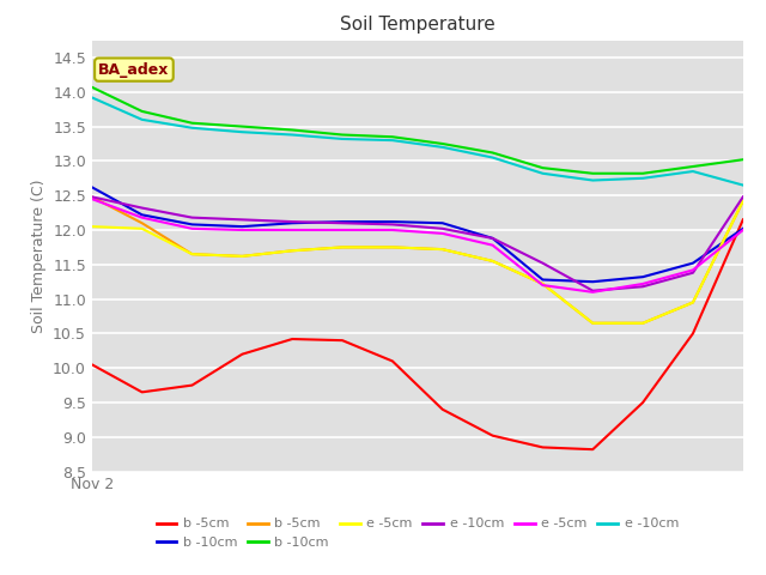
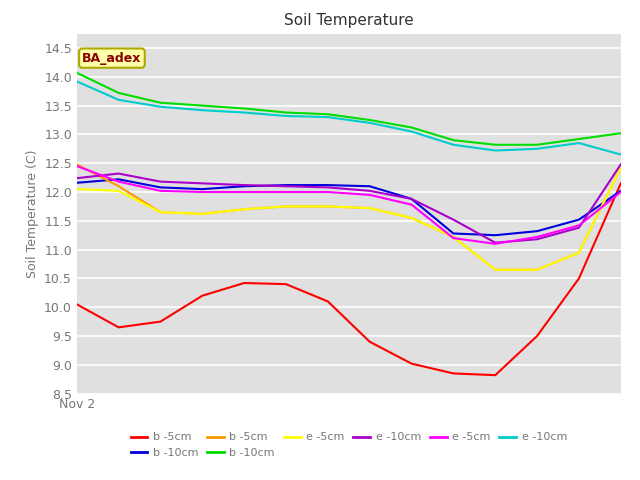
b -10cm/Nov 2: 12.62 -> 12.16
e -10cm/Nov 2: 12.48 -> 12.24
